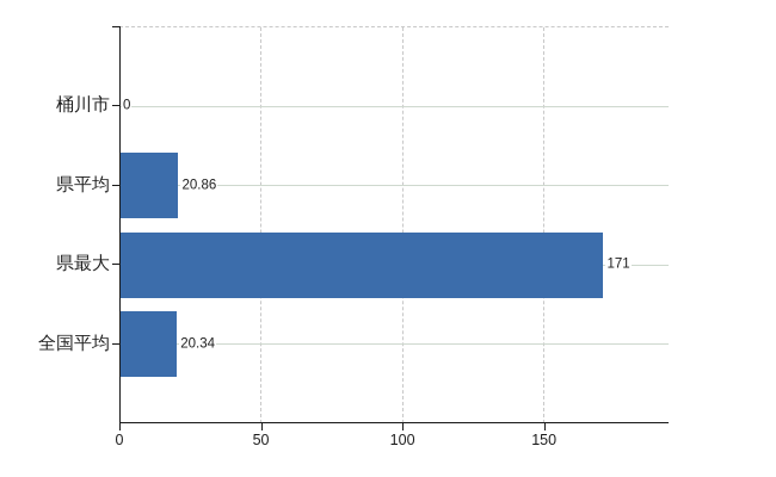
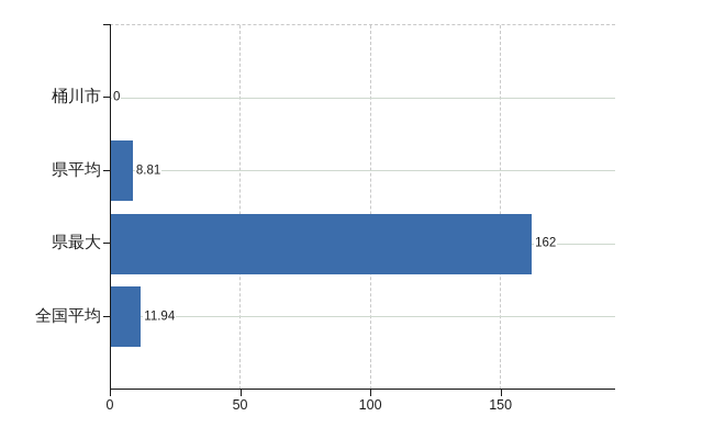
県平均: 20.86 -> 8.81
県最大: 171 -> 162
全国平均: 20.34 -> 11.94
